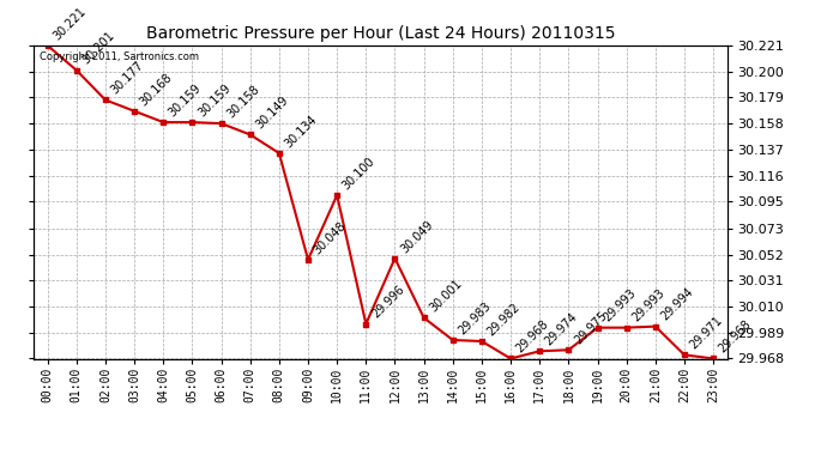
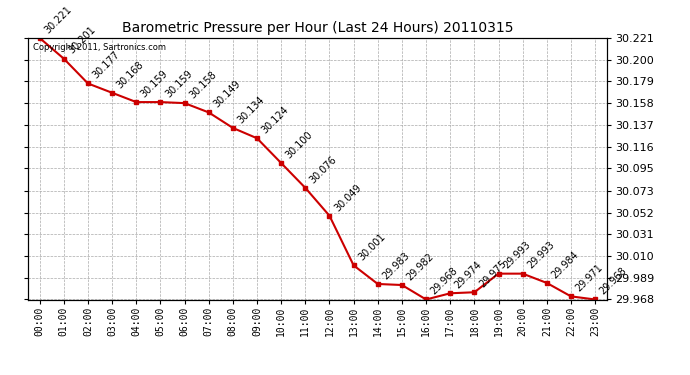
09:00: 30.048 -> 30.124
11:00: 29.996 -> 30.076
21:00: 29.994 -> 29.984
